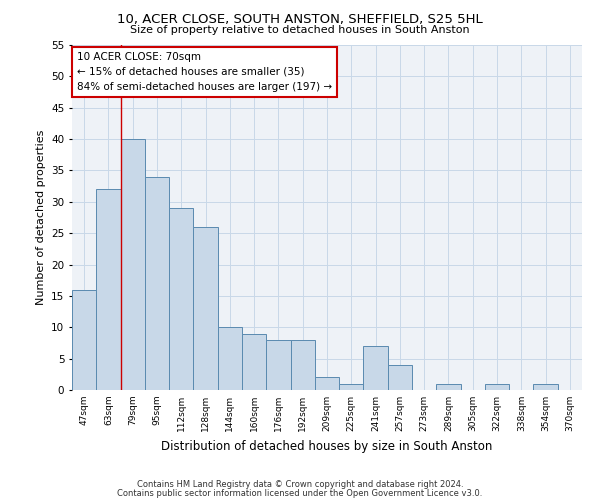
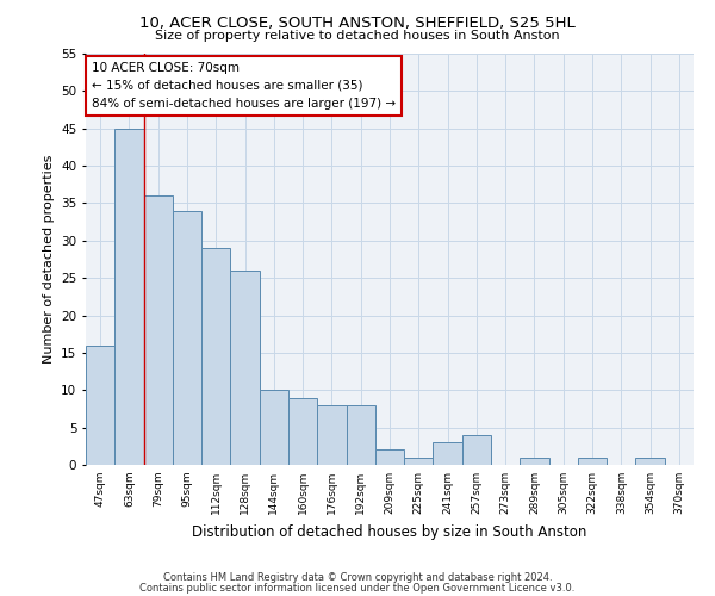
63sqm: 32 -> 45
79sqm: 40 -> 36
241sqm: 7 -> 3
